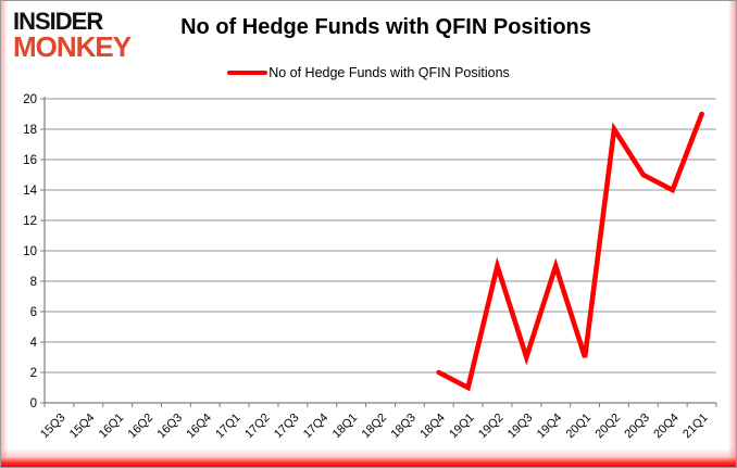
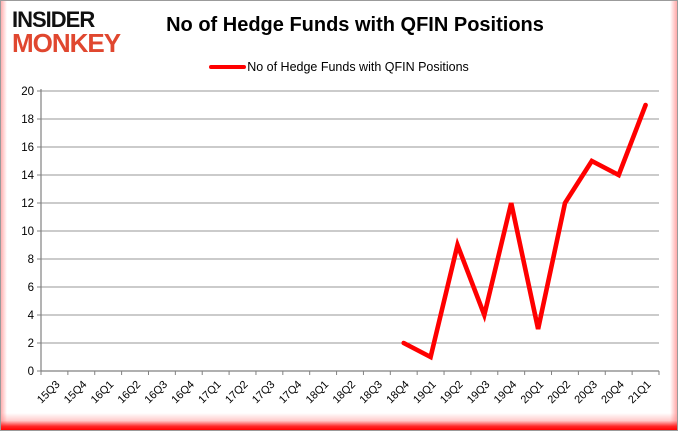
19Q3: 3 -> 4
19Q4: 9 -> 12
20Q2: 18 -> 12
